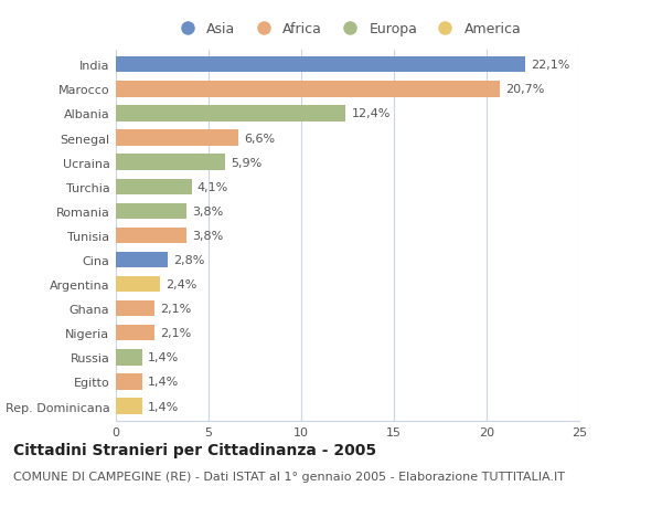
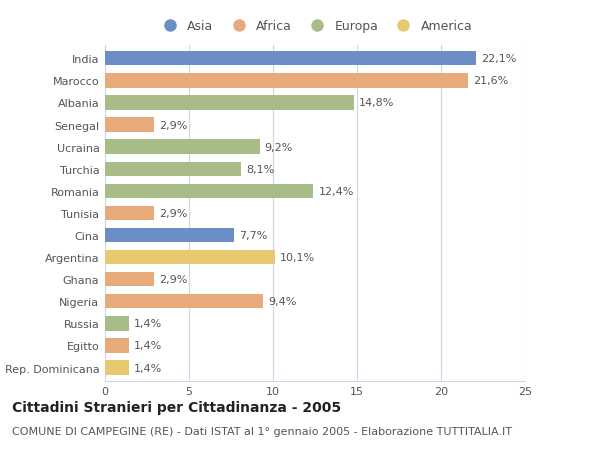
Marocco: 20,7% -> 21,6%
Albania: 12,4% -> 14,8%
Senegal: 6,6% -> 2,9%
Ucraina: 5,9% -> 9,2%
Turchia: 4,1% -> 8,1%
Romania: 3,8% -> 12,4%
Tunisia: 3,8% -> 2,9%
Cina: 2,8% -> 7,7%
Argentina: 2,4% -> 10,1%
Ghana: 2,1% -> 2,9%
Nigeria: 2,1% -> 9,4%
